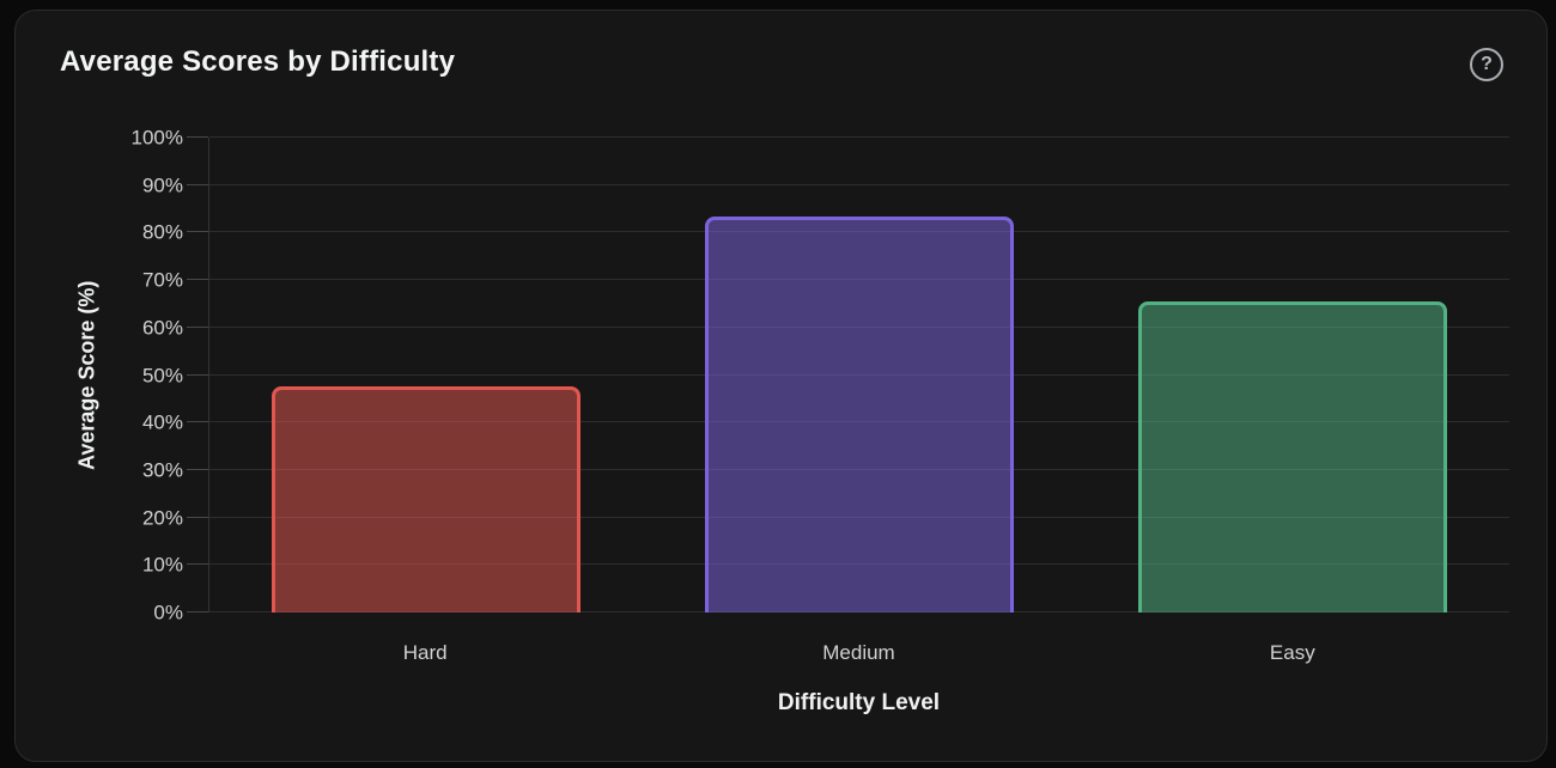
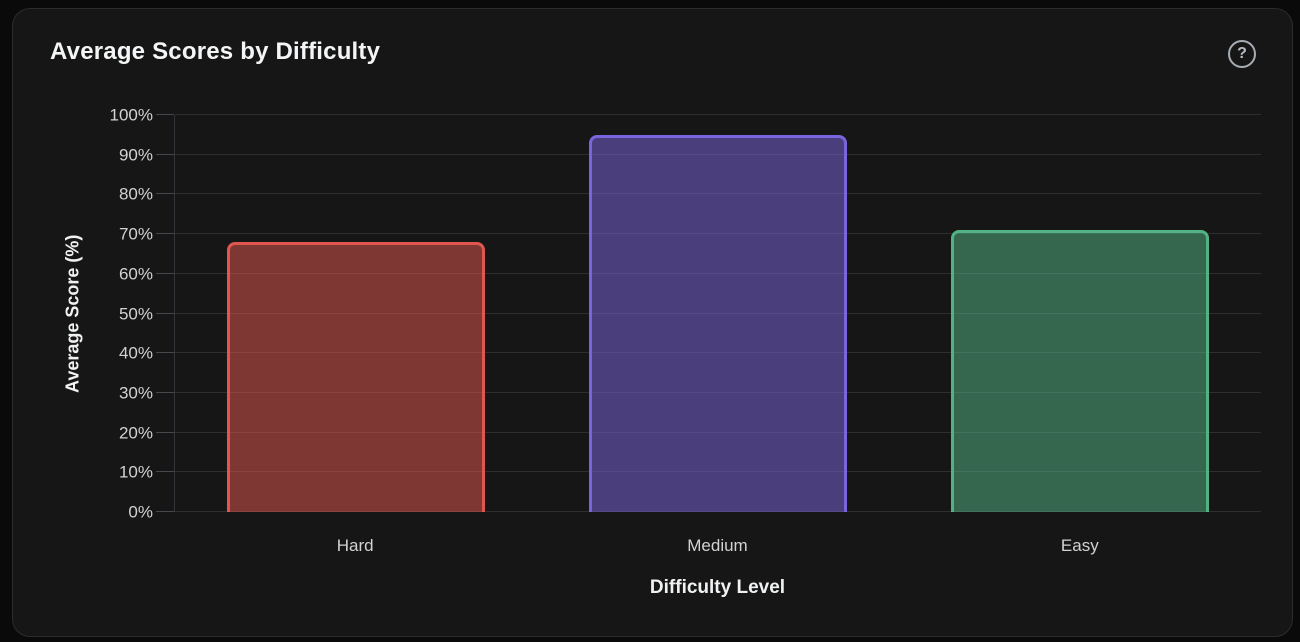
Hard: 48% -> 68%
Medium: 84% -> 95%
Easy: 66% -> 71%
